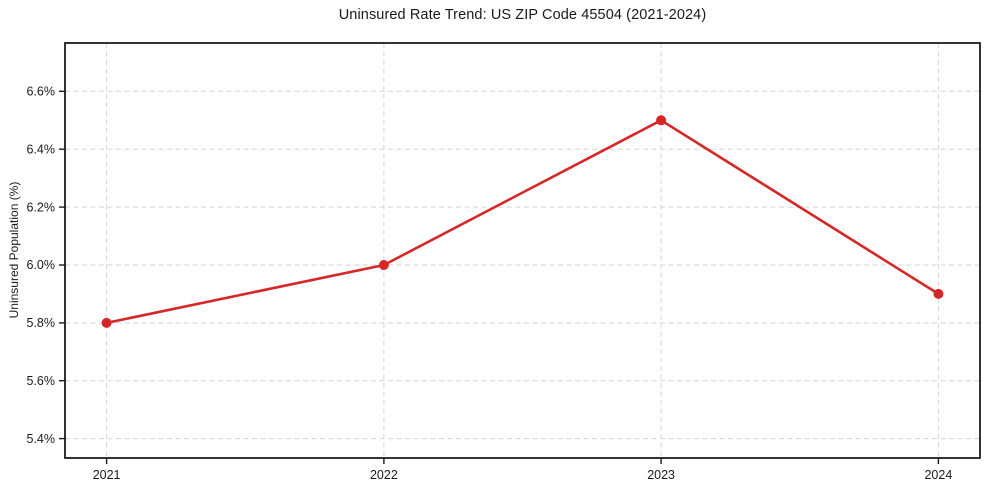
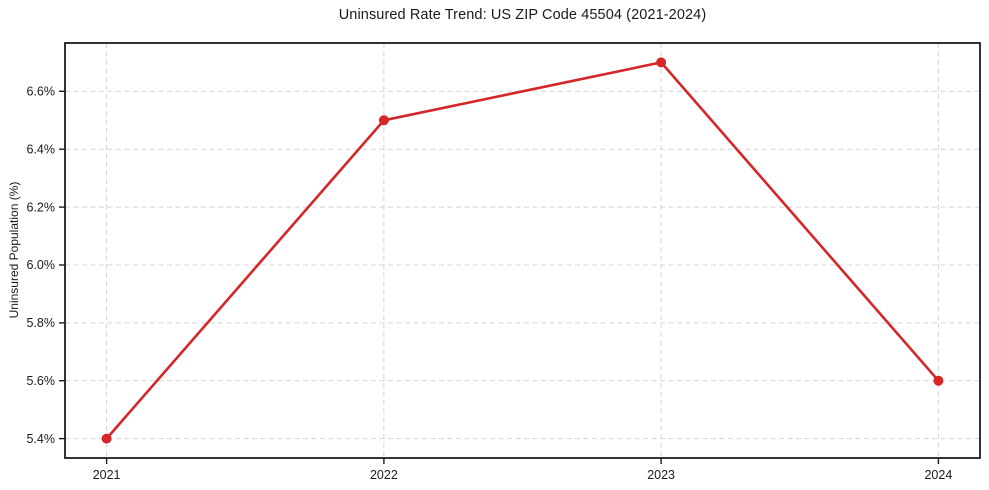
2021: 5.8% -> 5.4%
2022: 6.0% -> 6.5%
2023: 6.5% -> 6.7%
2024: 5.9% -> 5.6%
